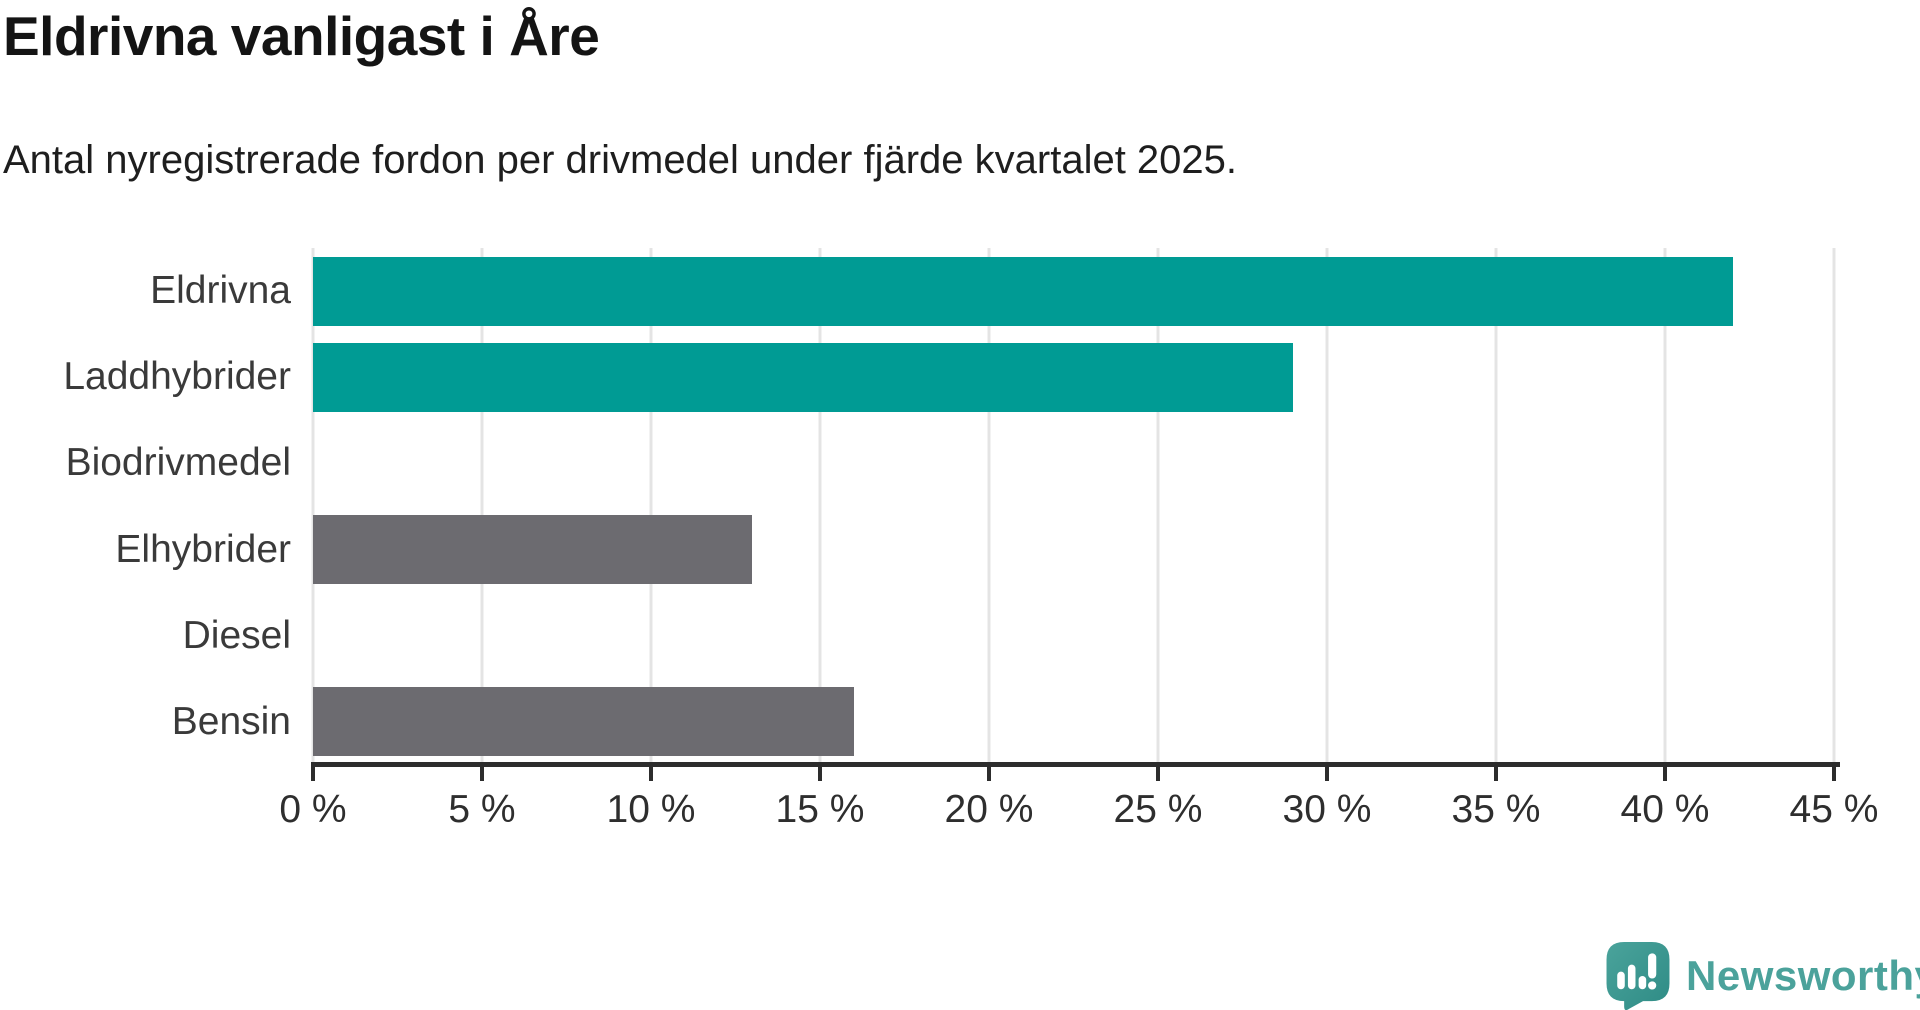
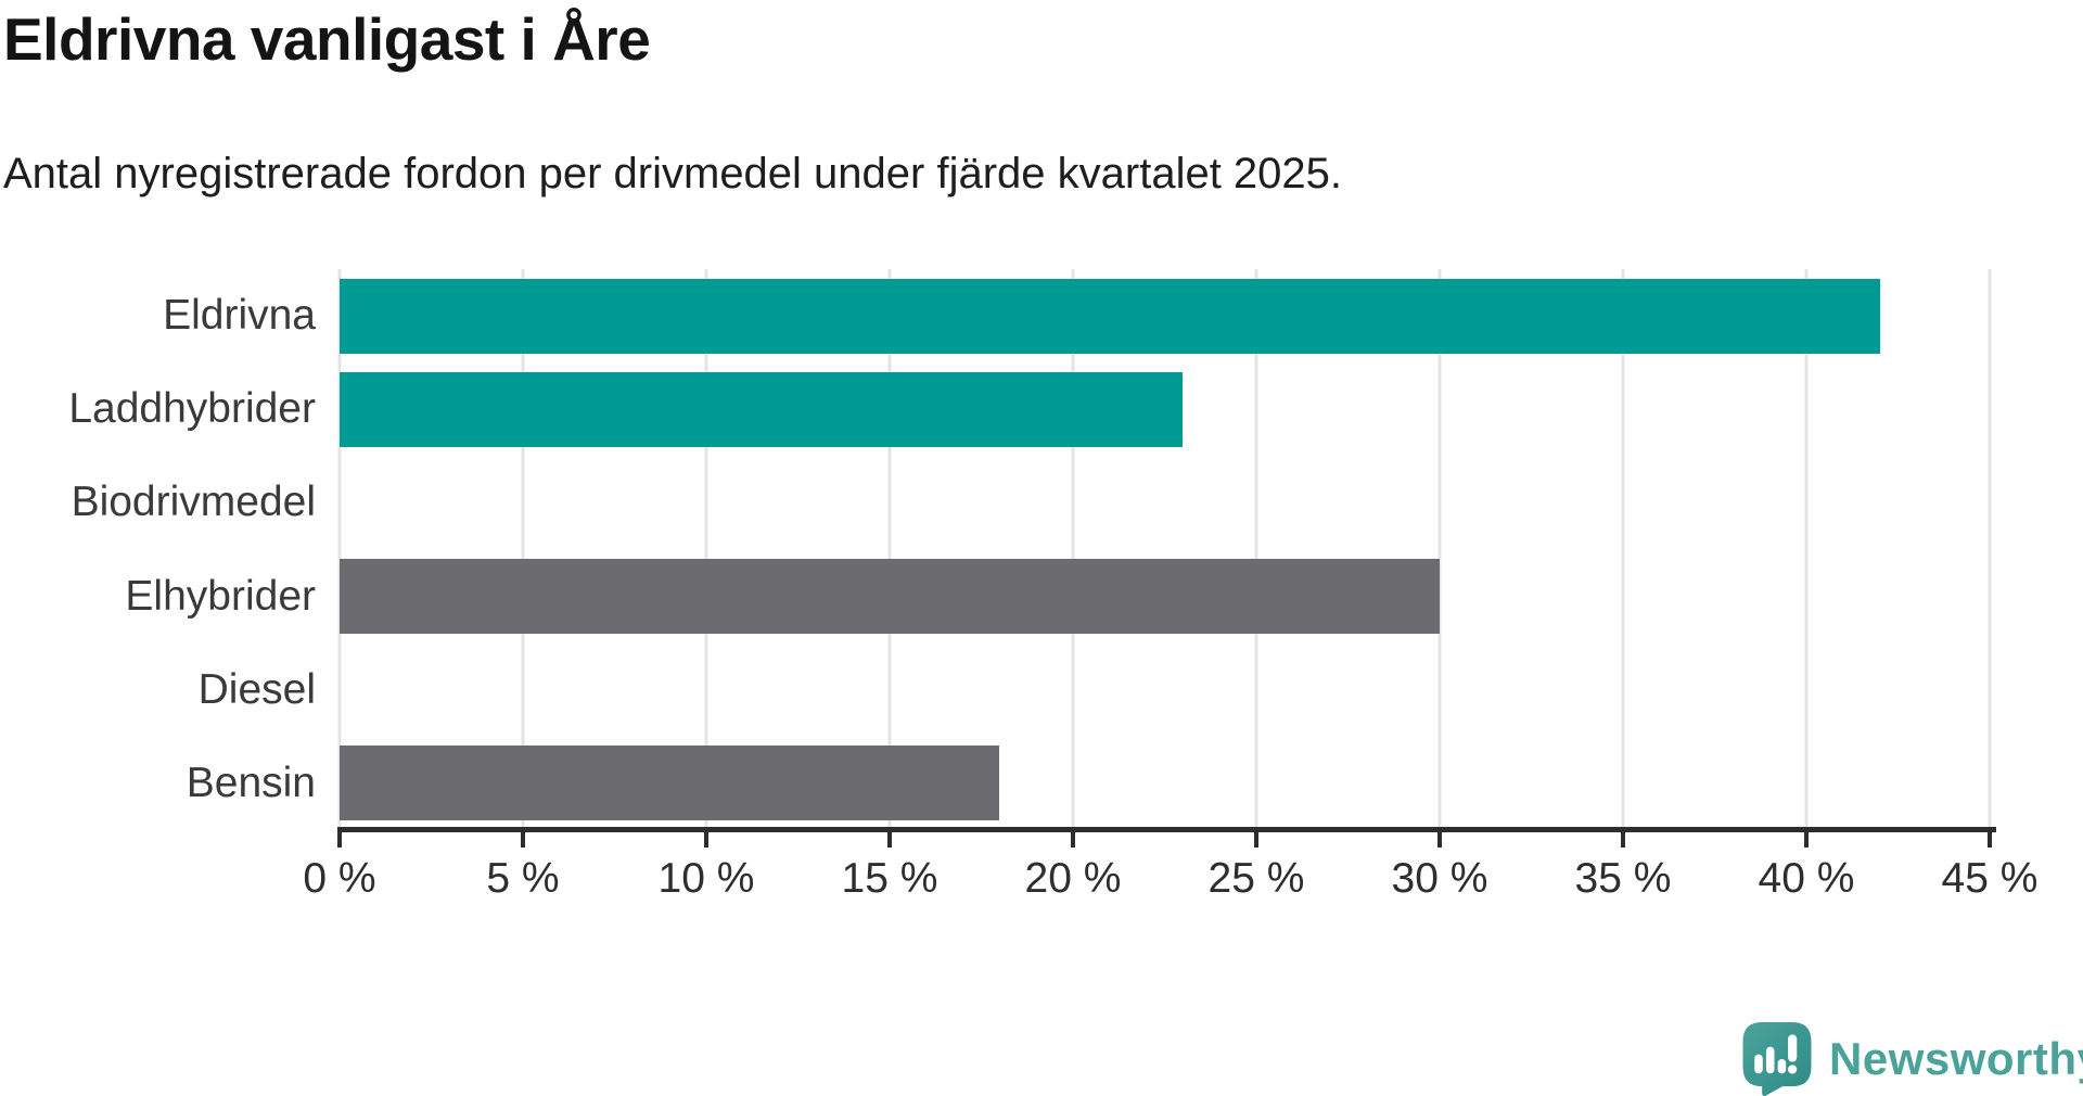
Laddhybrider: 29% -> 23%
Elhybrider: 13% -> 30%
Bensin: 16% -> 18%
